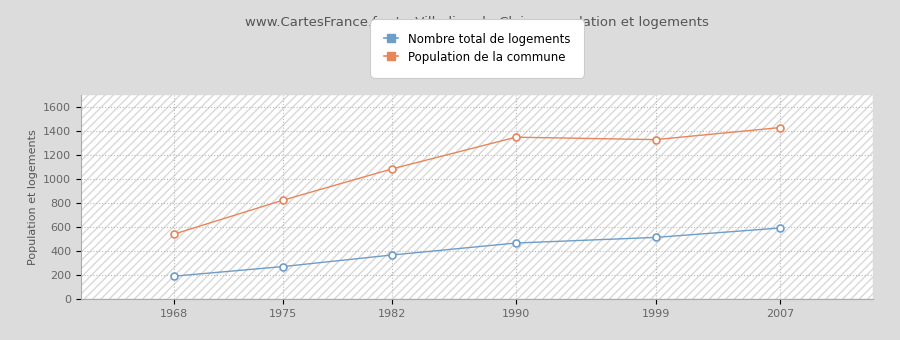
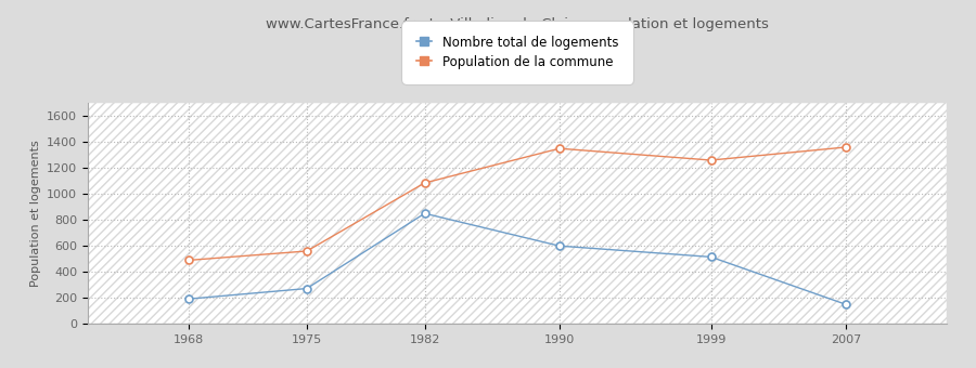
Population de la commune/1968: 540 -> 490
Population de la commune/1975: 820 -> 560
Nombre total de logements/1982: 370 -> 850
Nombre total de logements/1990: 470 -> 600
Population de la commune/1999: 1330 -> 1260
Nombre total de logements/2007: 590 -> 150
Population de la commune/2007: 1430 -> 1360
